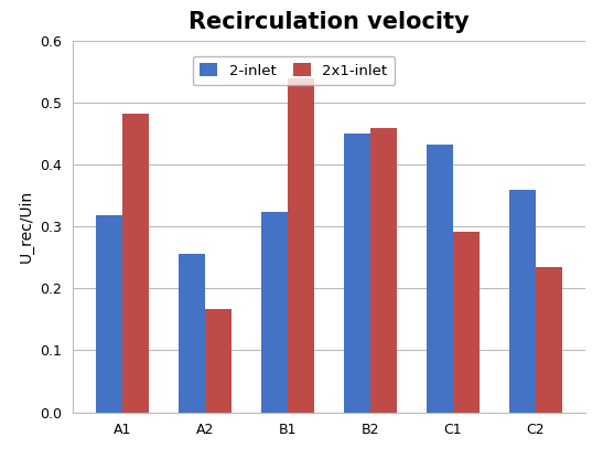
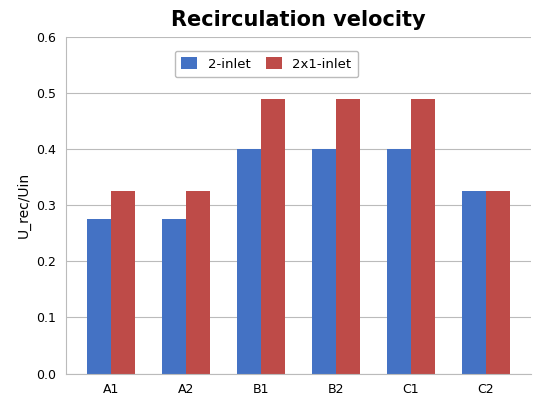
2-inlet/A1: 0.318 -> 0.275
2x1-inlet/A1: 0.482 -> 0.325
2-inlet/A2: 0.256 -> 0.275
2x1-inlet/A2: 0.166 -> 0.325
2-inlet/B1: 0.324 -> 0.400
2x1-inlet/B1: 0.540 -> 0.490
2-inlet/B2: 0.450 -> 0.400
2x1-inlet/B2: 0.460 -> 0.490
2-inlet/C1: 0.432 -> 0.400
2x1-inlet/C1: 0.292 -> 0.490
2-inlet/C2: 0.360 -> 0.325
2x1-inlet/C2: 0.234 -> 0.325
